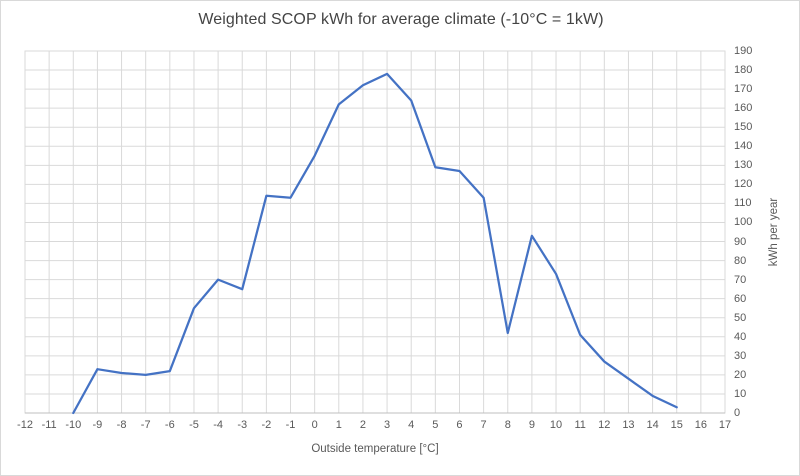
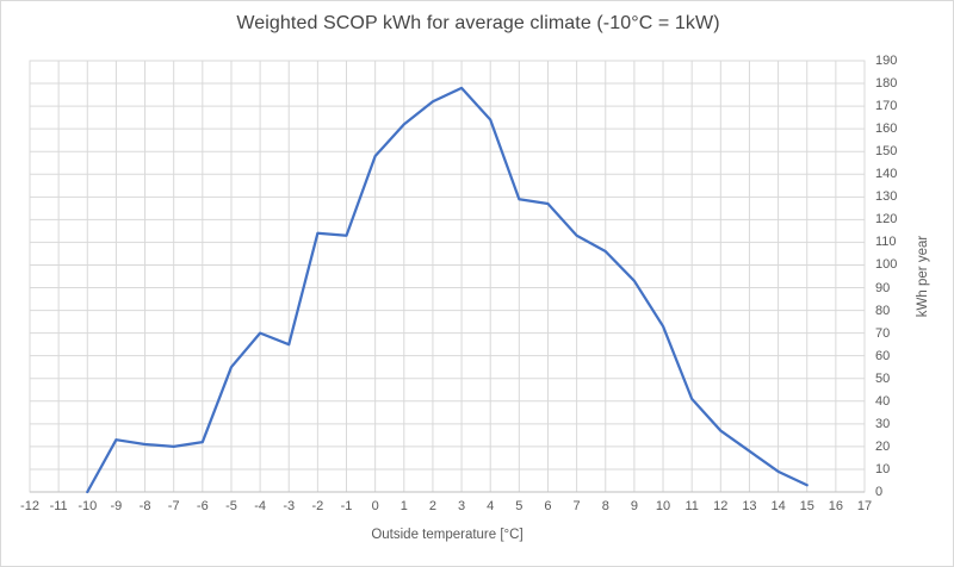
0: 135 -> 148
8: 42 -> 106
